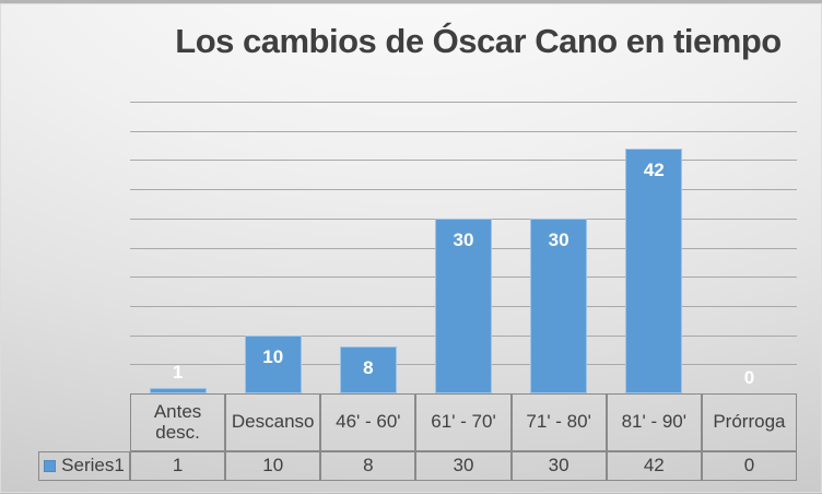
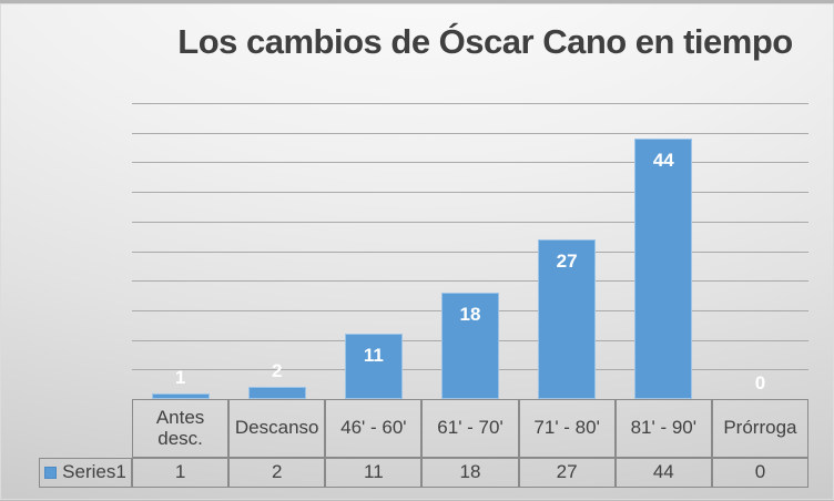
Descanso: 10 -> 2
46' - 60': 8 -> 11
61' - 70': 30 -> 18
71' - 80': 30 -> 27
81' - 90': 42 -> 44
